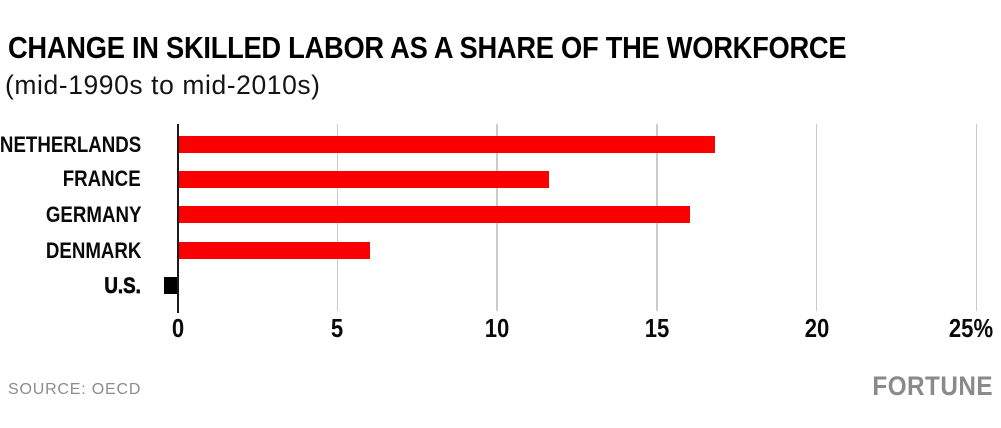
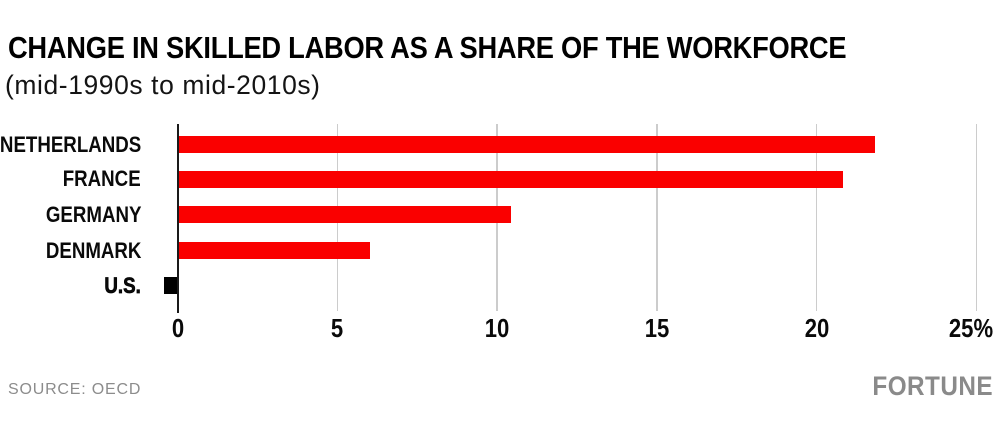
NETHERLANDS: 16.8% -> 21.8%
FRANCE: 11.6% -> 20.8%
GERMANY: 16.0% -> 10.4%
